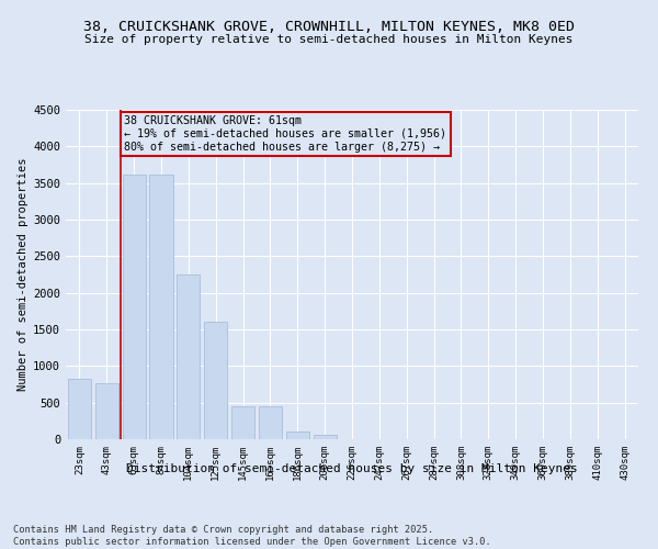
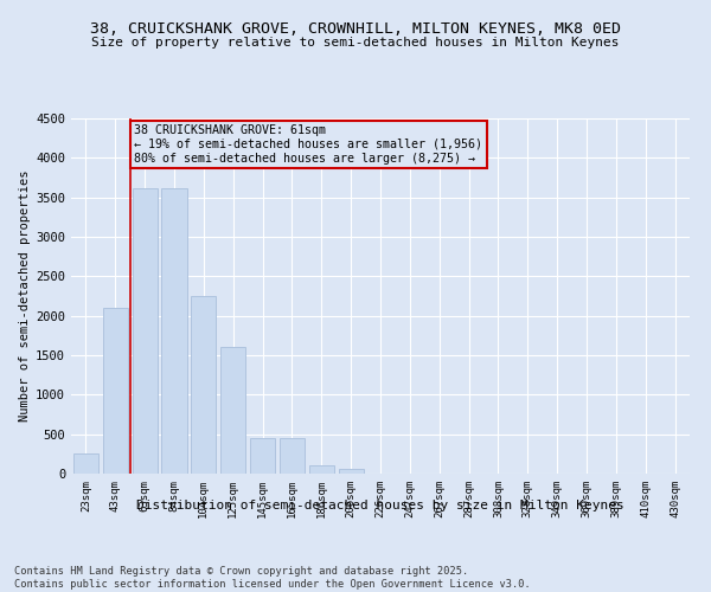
23sqm: 820 -> 250
43sqm: 760 -> 2100
